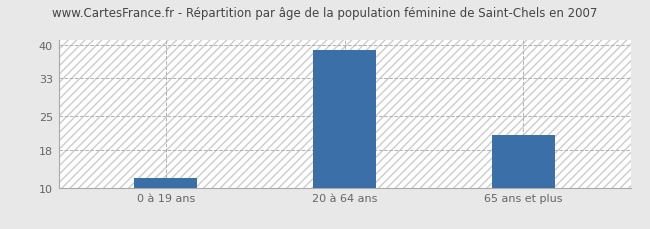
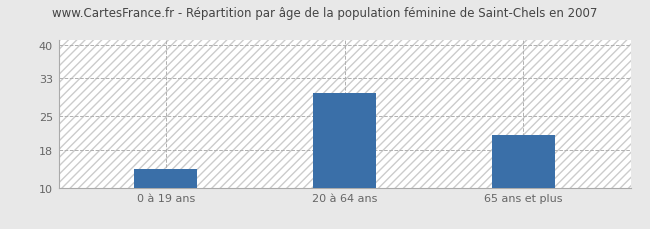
0 à 19 ans: 12 -> 14
20 à 64 ans: 39 -> 30
